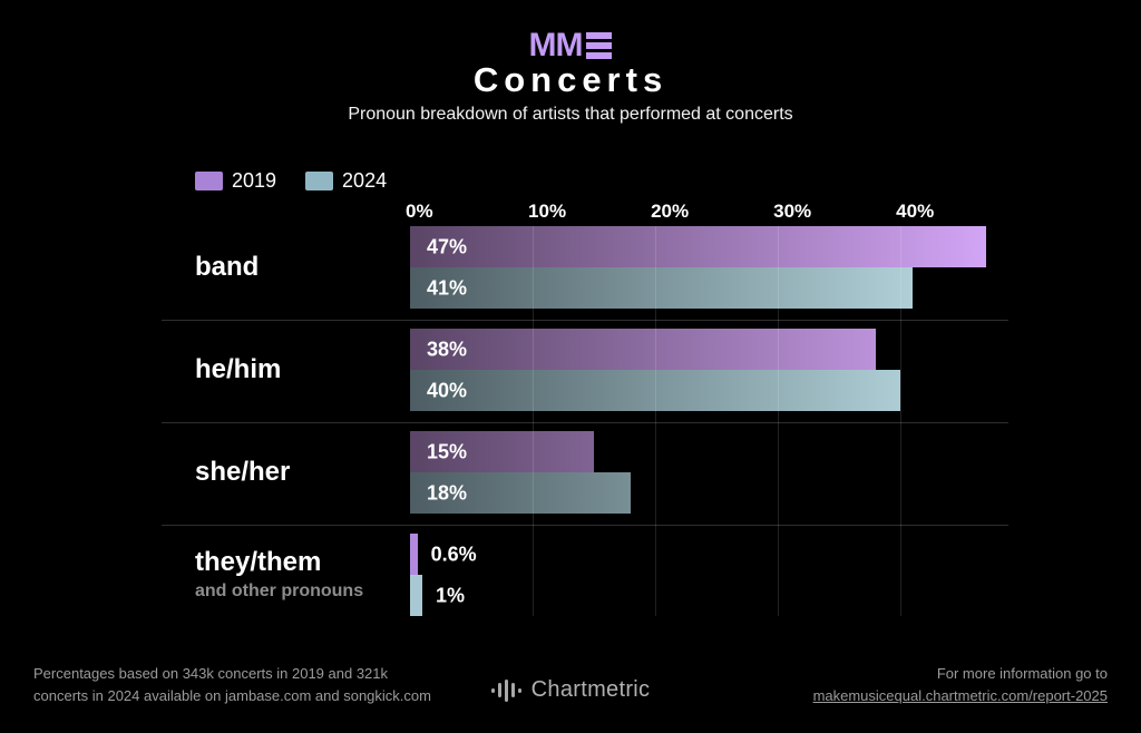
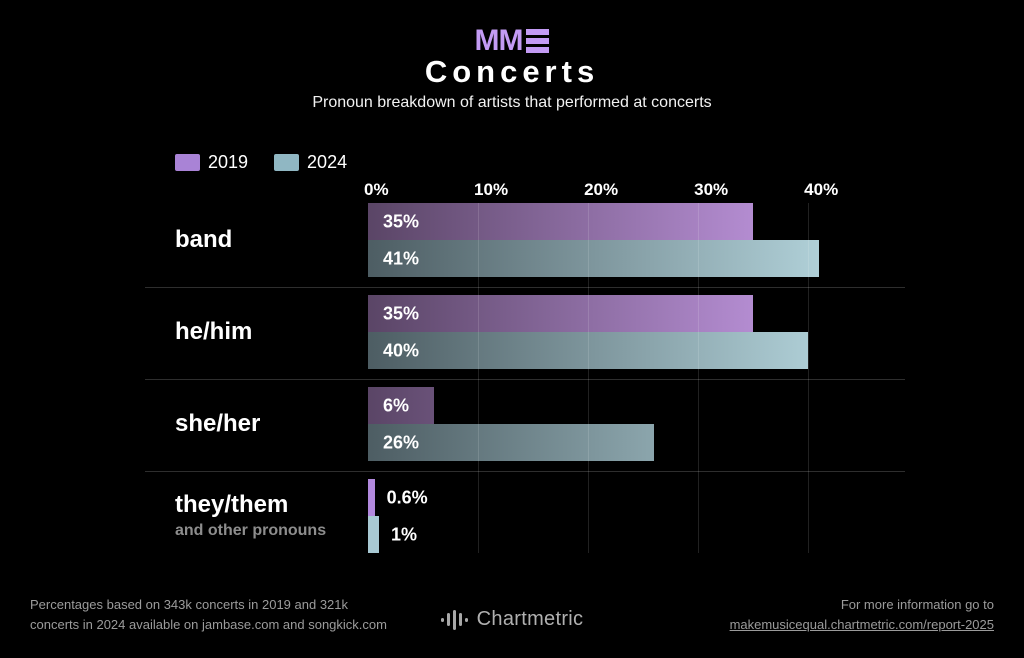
2019/band: 47% -> 35%
2019/he/him: 38% -> 35%
2019/she/her: 15% -> 6%
2024/she/her: 18% -> 26%
